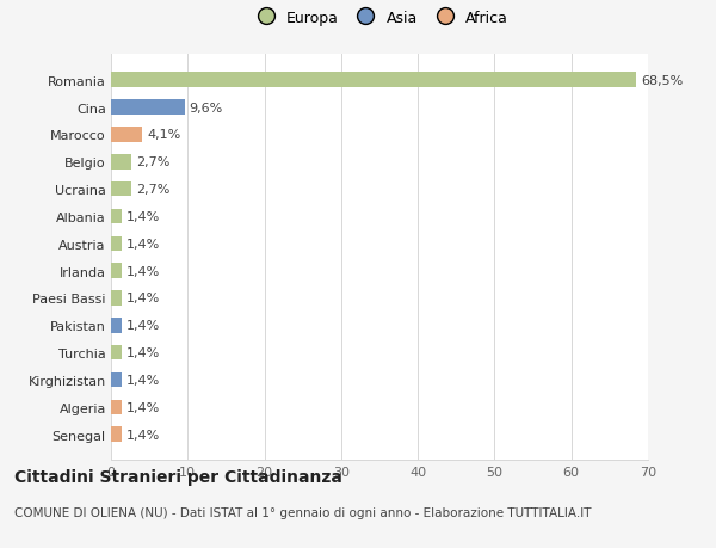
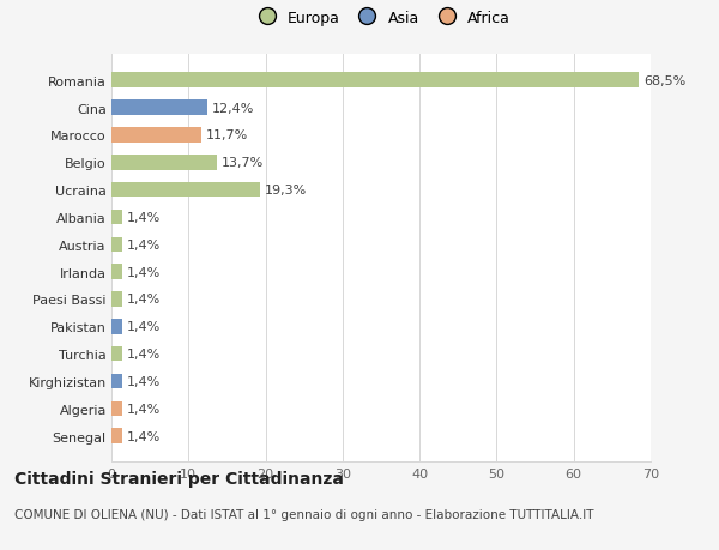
Cina: 9,6% -> 12,4%
Marocco: 4,1% -> 11,7%
Belgio: 2,7% -> 13,7%
Ucraina: 2,7% -> 19,3%
